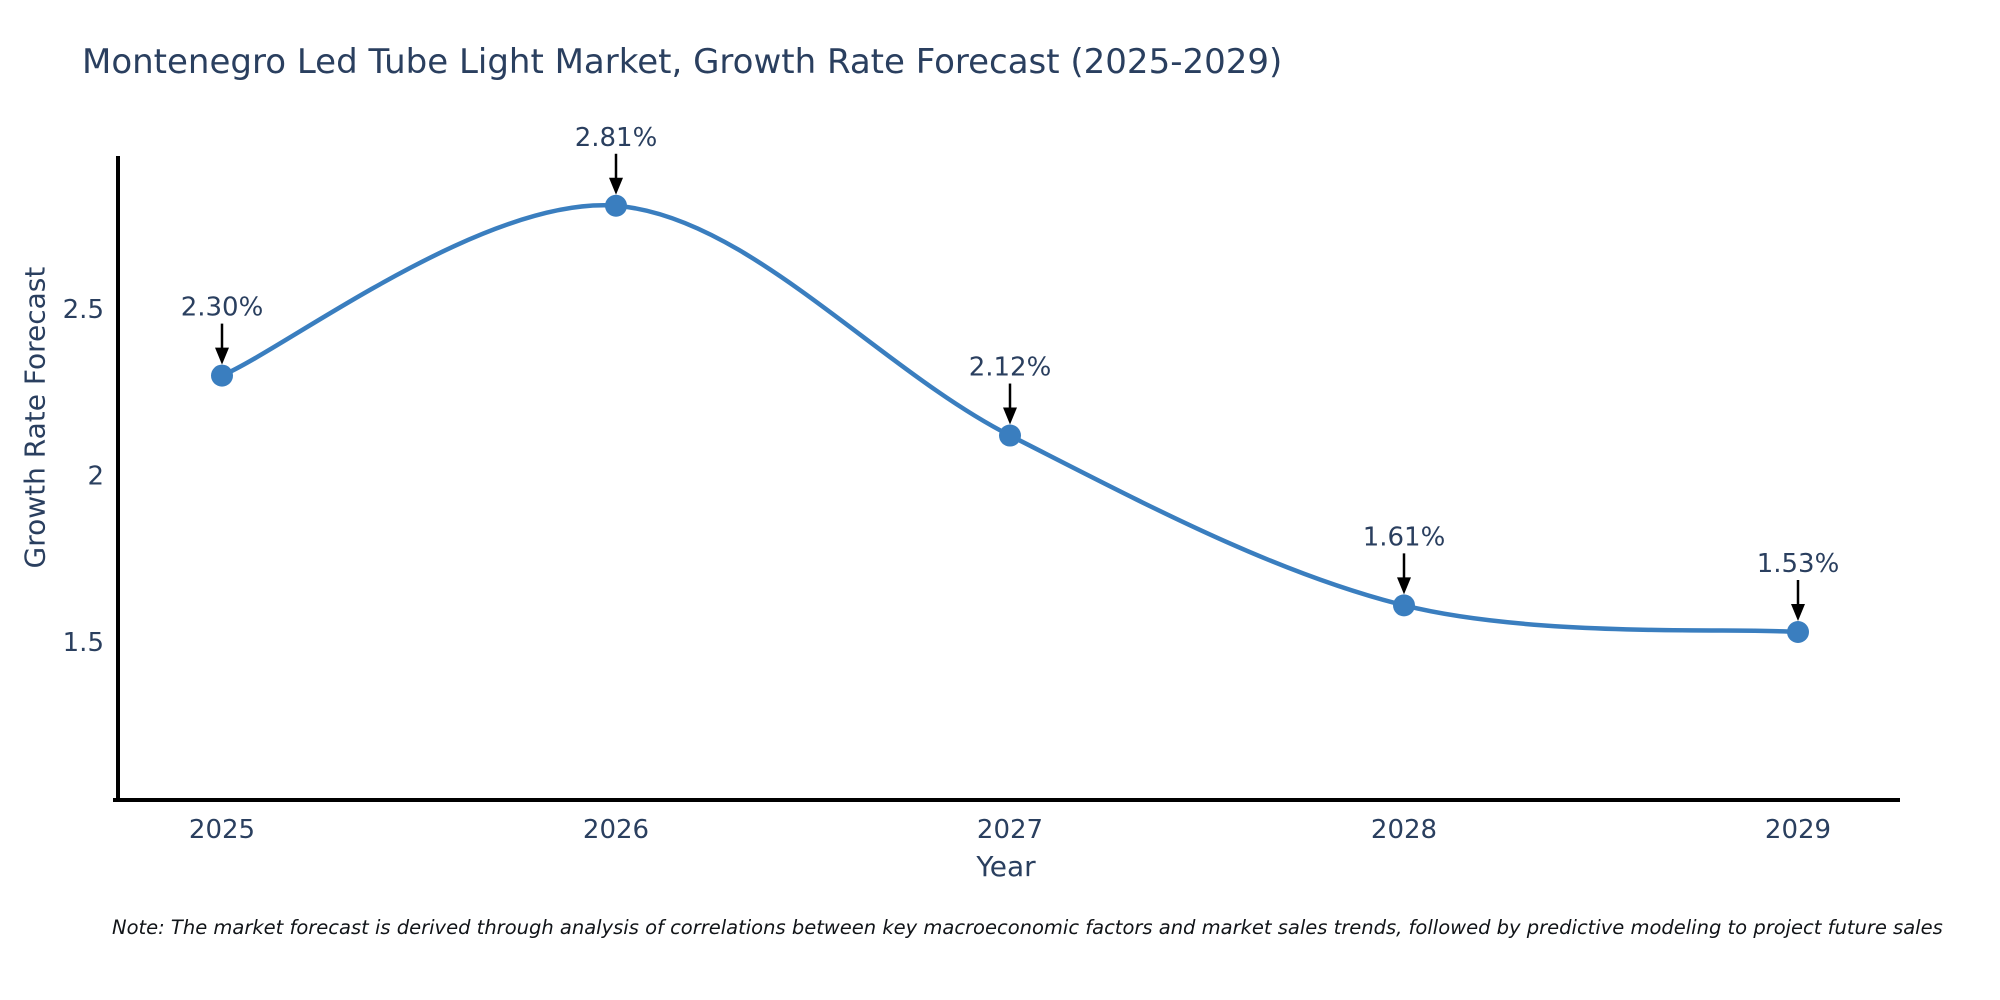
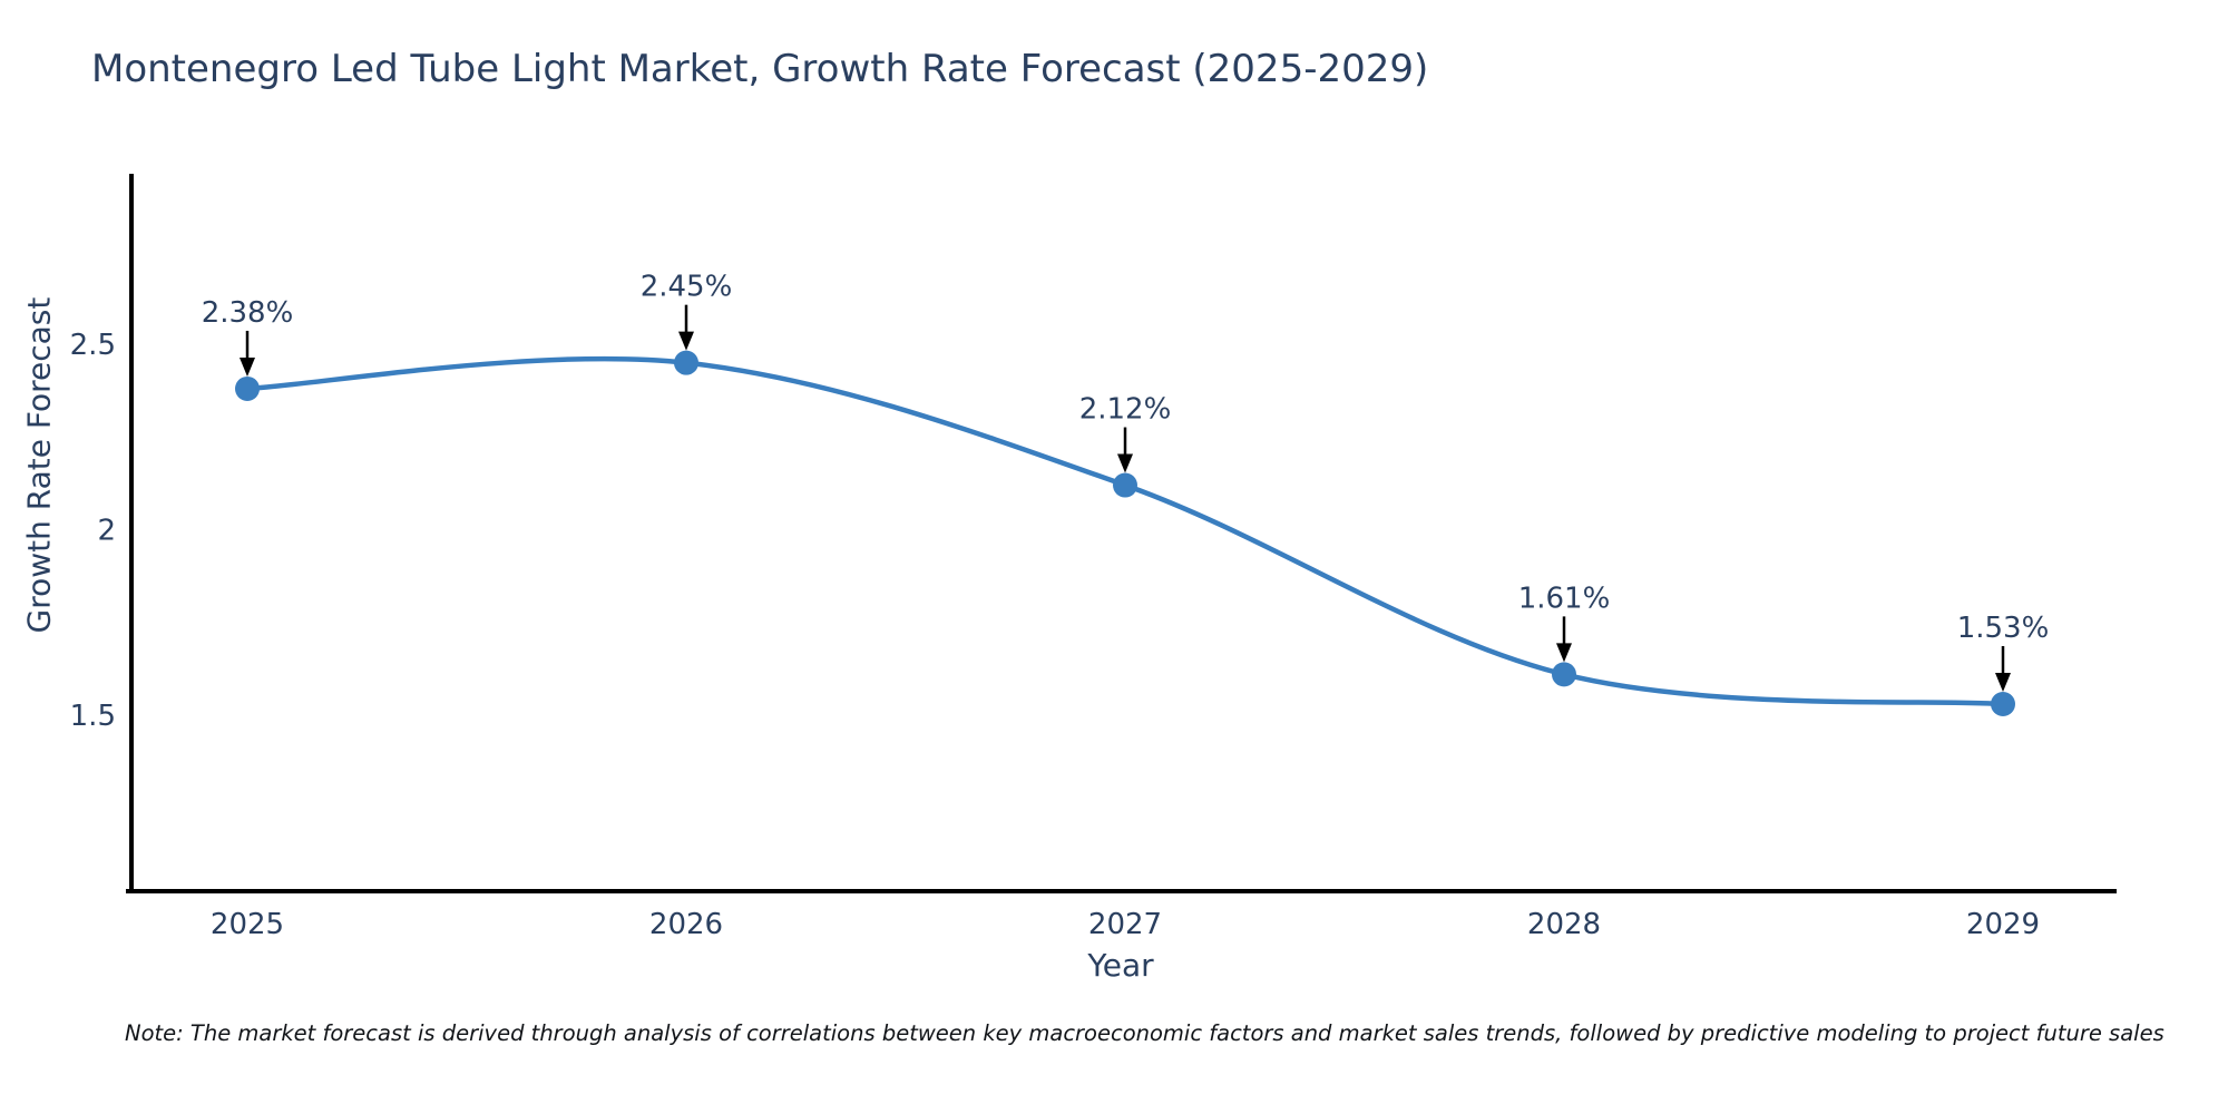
2025: 2.30% -> 2.38%
2026: 2.81% -> 2.45%
